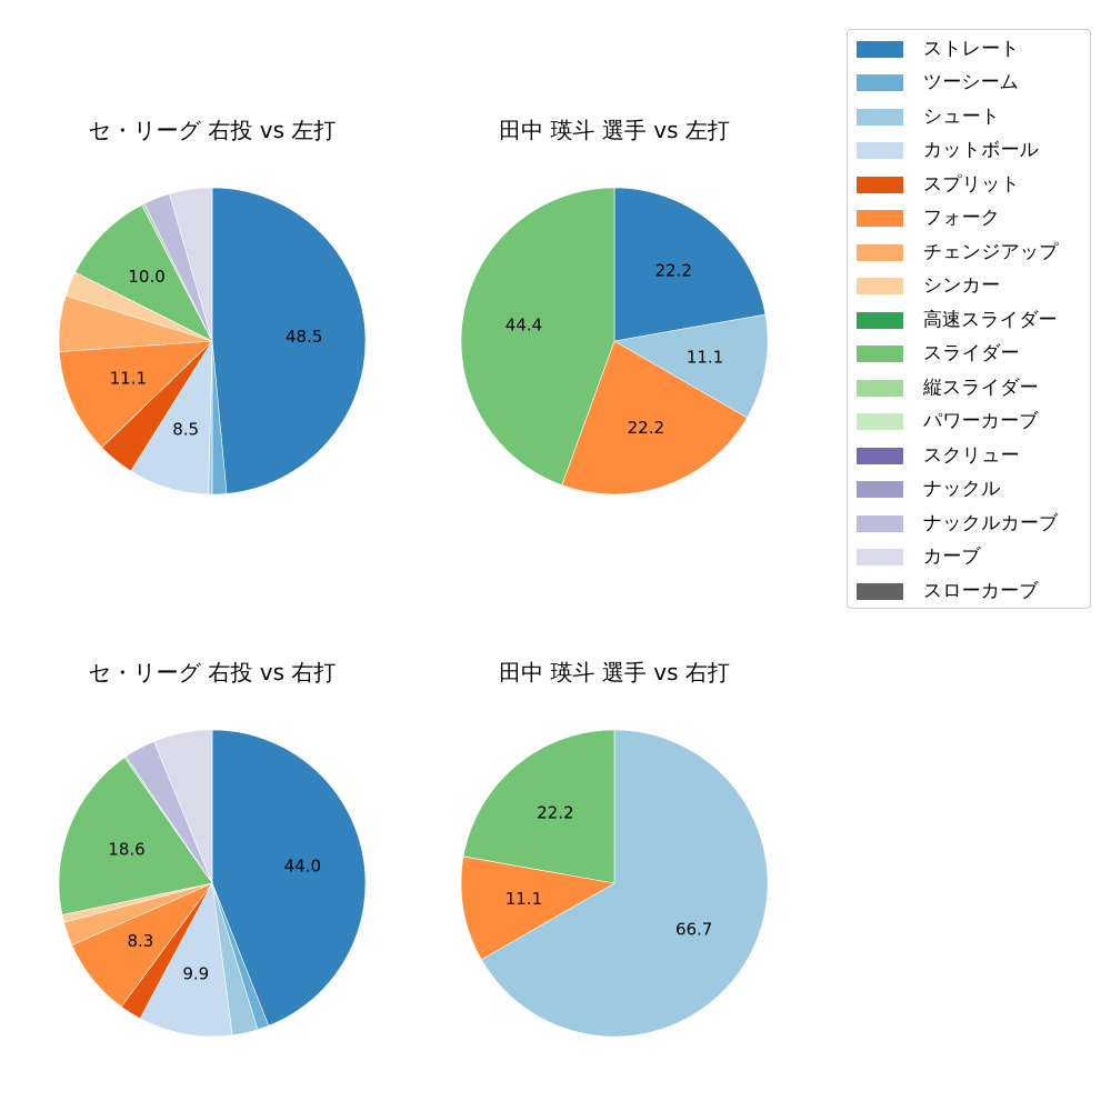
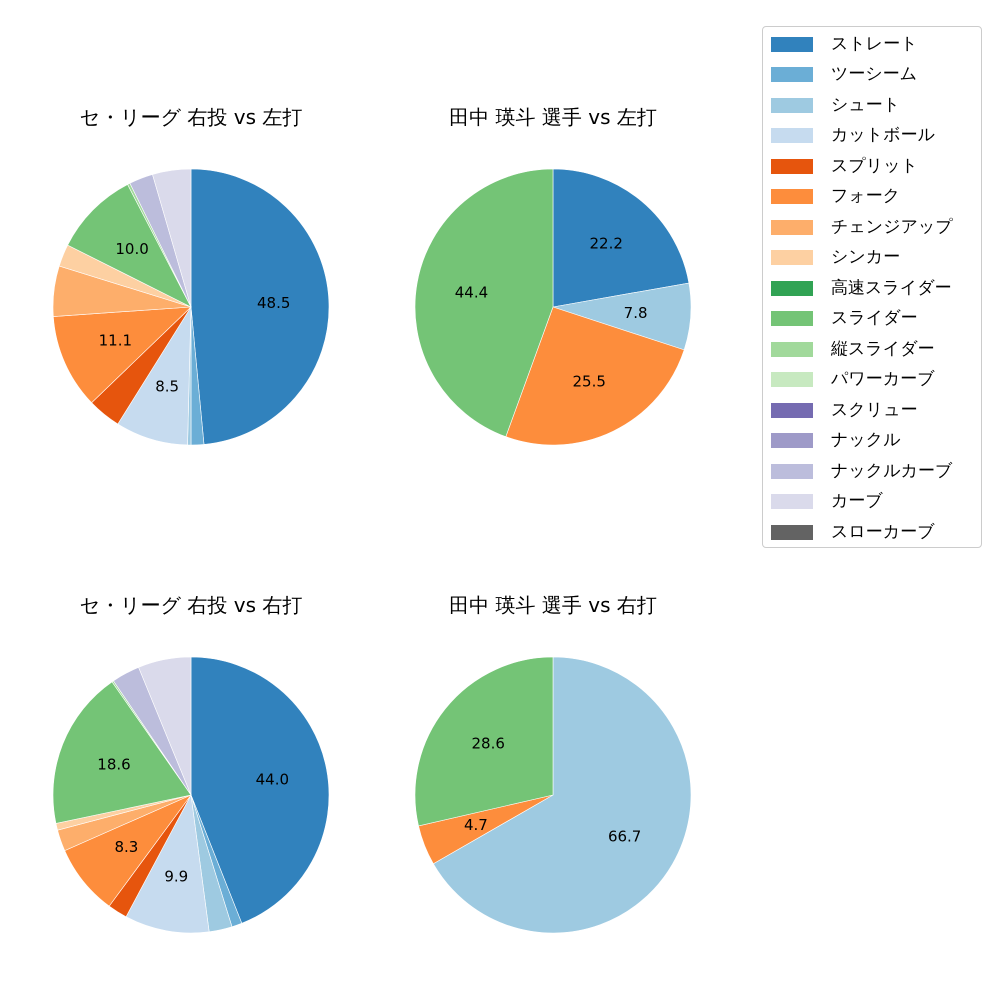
田中 瑛斗 選手 vs 左打/シュート: 11.1 -> 7.8
田中 瑛斗 選手 vs 左打/フォーク: 22.2 -> 25.5
田中 瑛斗 選手 vs 右打/フォーク: 11.1 -> 4.7
田中 瑛斗 選手 vs 右打/スライダー: 22.2 -> 28.6
